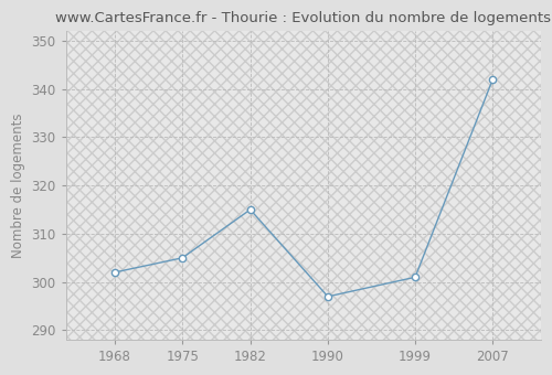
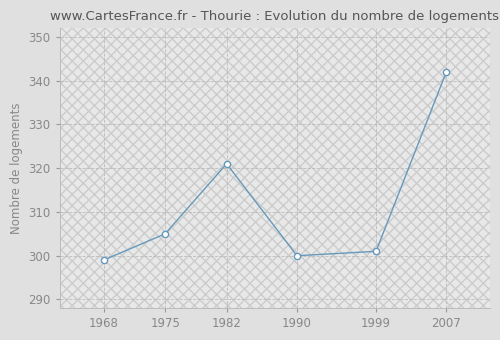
1968: 302 -> 299
1982: 315 -> 321
1990: 297 -> 300
